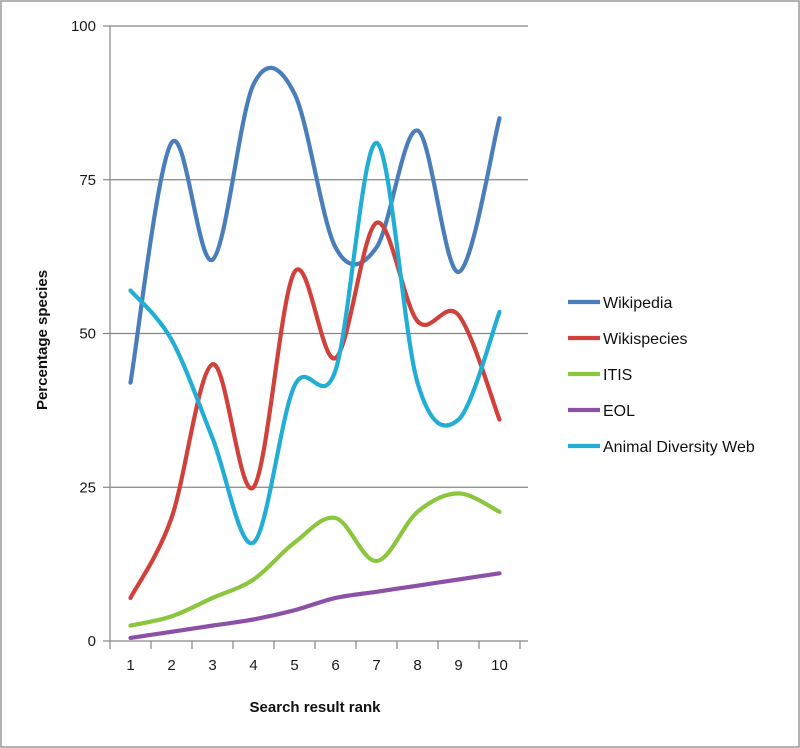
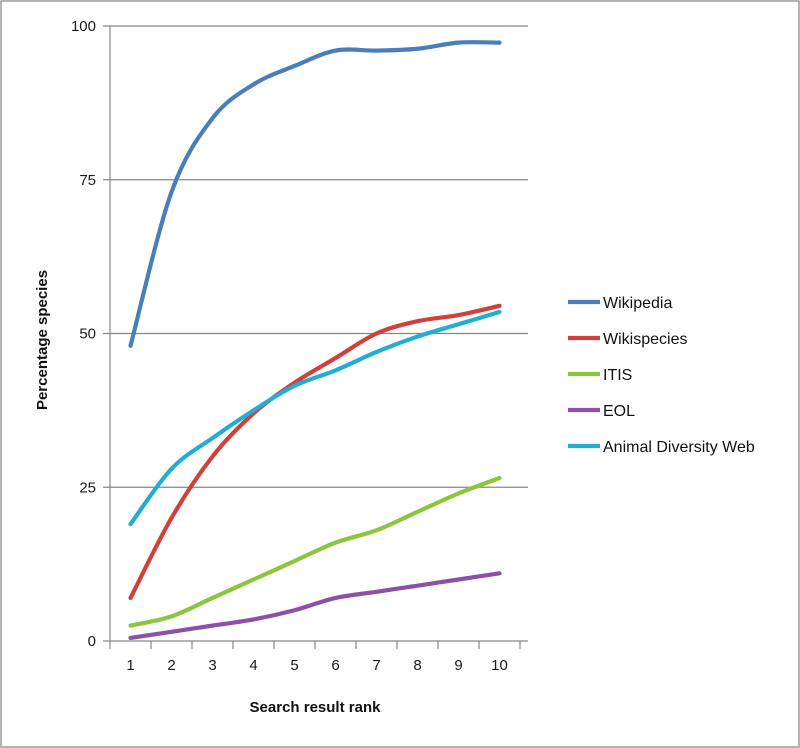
Wikipedia/1: 42 -> 48
Animal Diversity Web/1: 57 -> 19
Wikipedia/2: 81 -> 73
Animal Diversity Web/2: 49 -> 28
Wikipedia/3: 62 -> 85
Wikispecies/3: 45 -> 30
Wikispecies/4: 25 -> 37
Animal Diversity Web/4: 16 -> 38
Wikipedia/5: 89 -> 94
Wikispecies/5: 60 -> 42
ITIS/5: 16 -> 13
Wikipedia/6: 64 -> 96
ITIS/6: 20 -> 16
Wikipedia/7: 64 -> 96
Wikispecies/7: 68 -> 50
ITIS/7: 13 -> 18
Animal Diversity Web/7: 81 -> 47
Wikipedia/8: 83 -> 96
Animal Diversity Web/8: 42 -> 50
Wikipedia/9: 60 -> 97
Animal Diversity Web/9: 36 -> 52
Wikipedia/10: 85 -> 97
Wikispecies/10: 36 -> 54
ITIS/10: 21 -> 26
